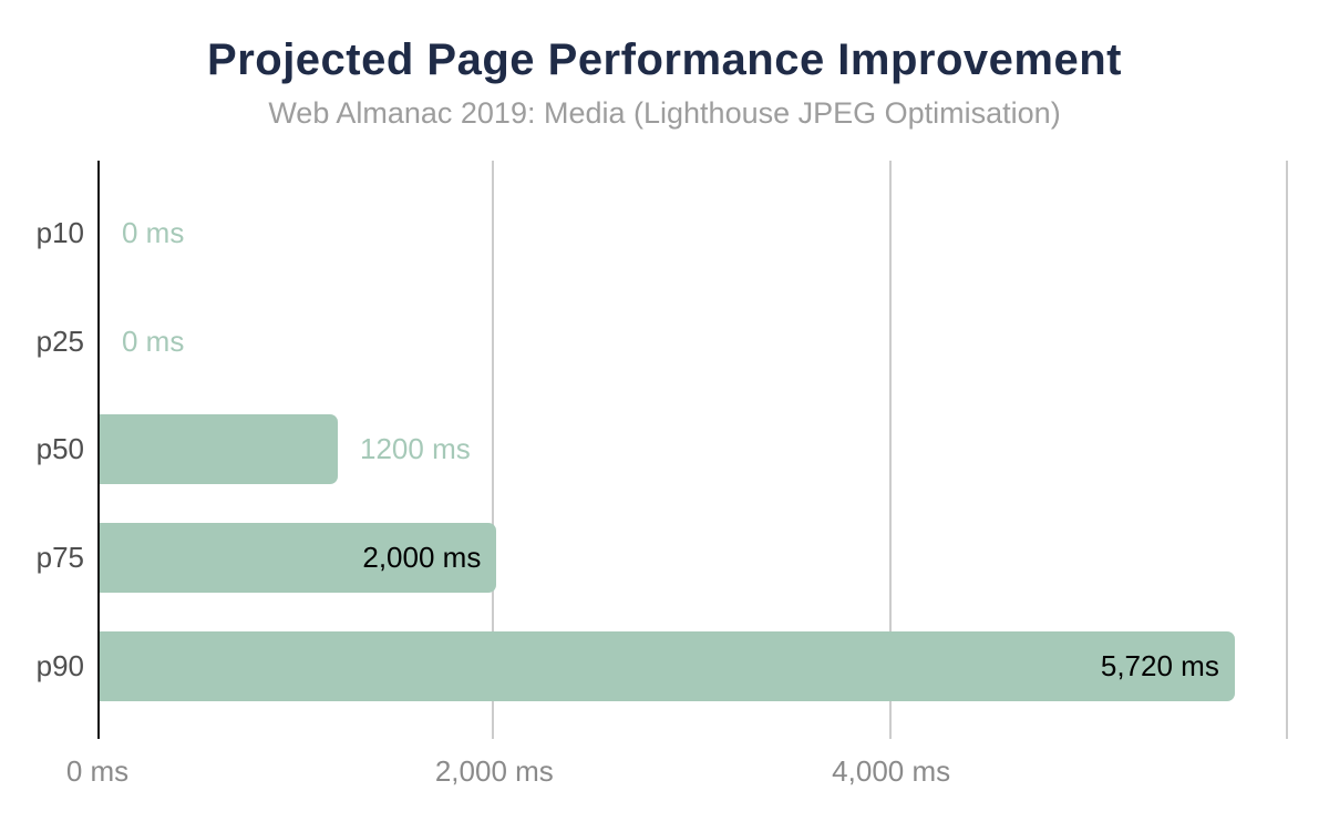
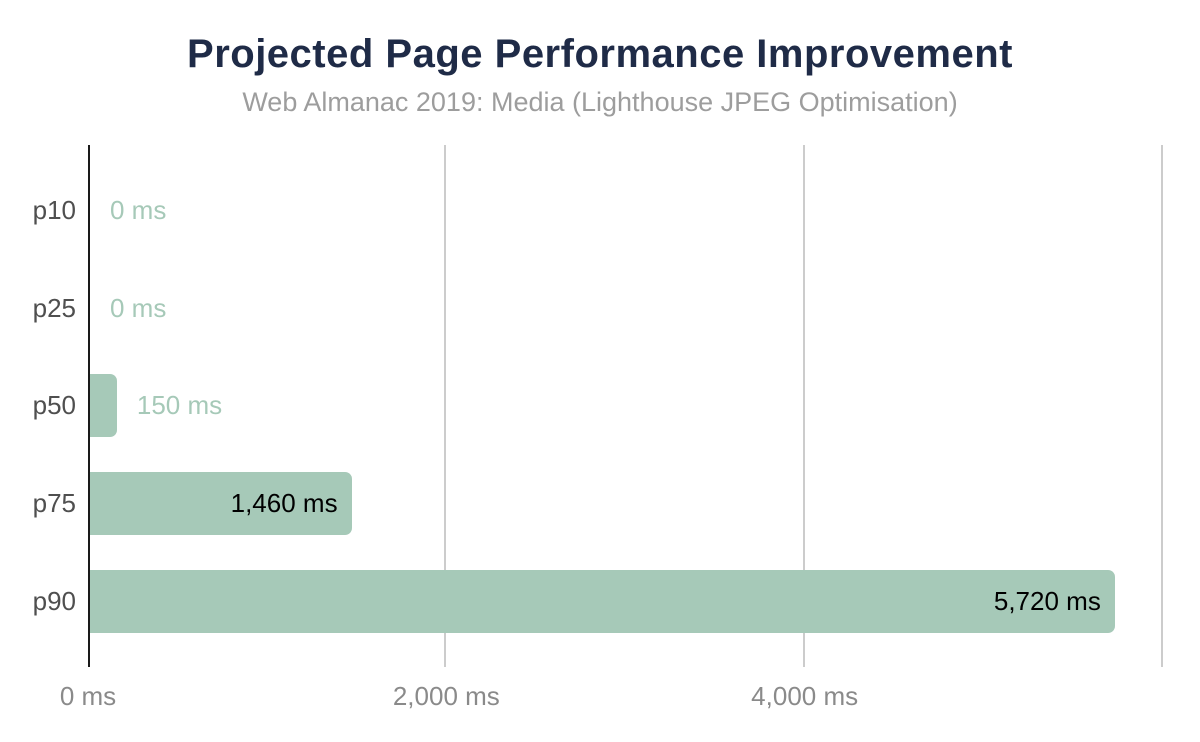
p50: 1200 -> 150
p75: 2,000 -> 1,460
